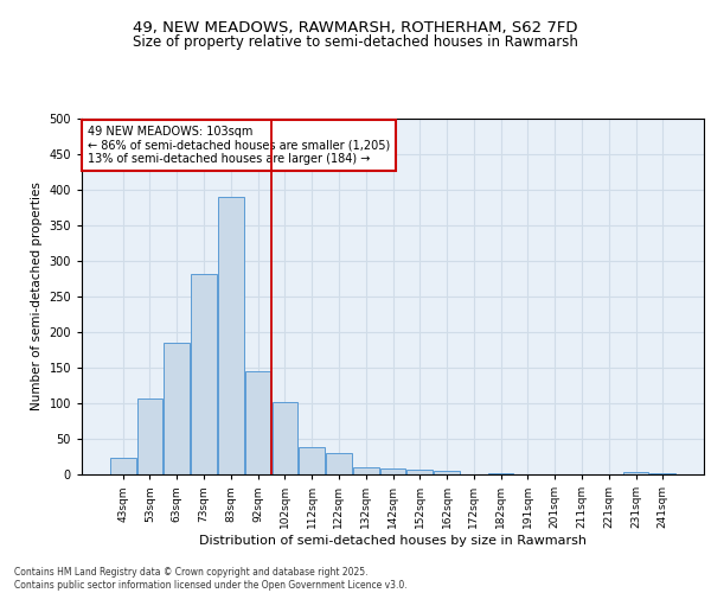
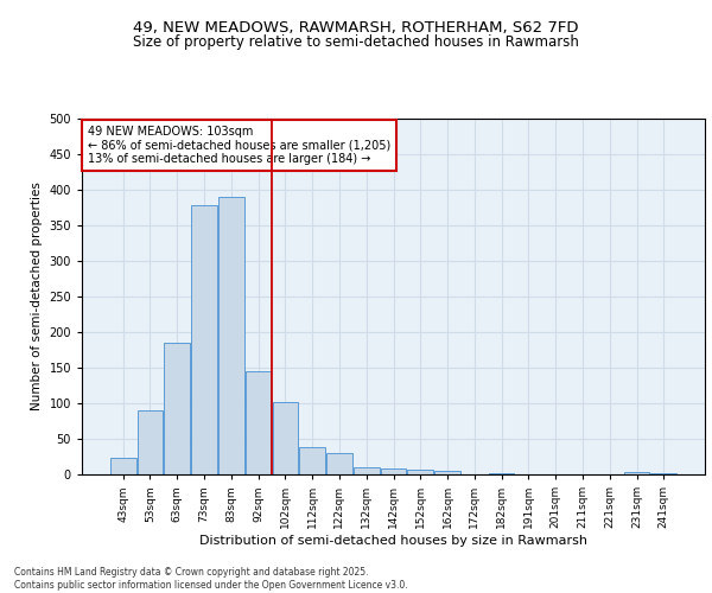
53sqm: 106 -> 90
73sqm: 282 -> 378
